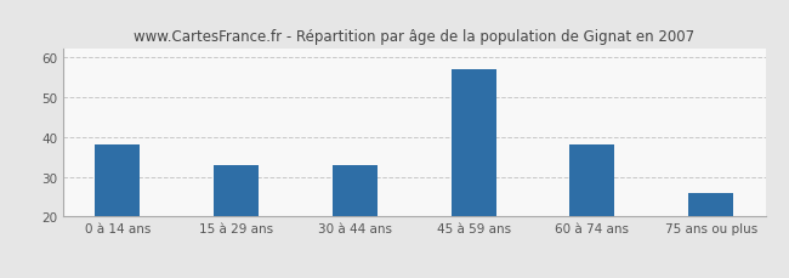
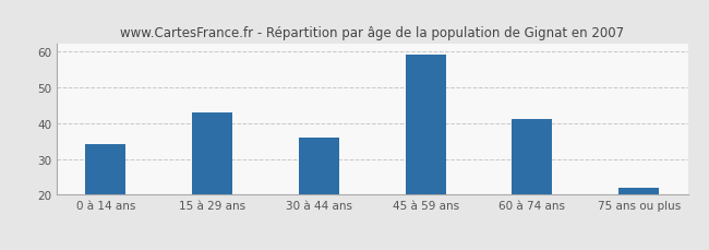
0 à 14 ans: 38 -> 34
15 à 29 ans: 33 -> 43
30 à 44 ans: 33 -> 36
45 à 59 ans: 57 -> 59
60 à 74 ans: 38 -> 41
75 ans ou plus: 26 -> 22
